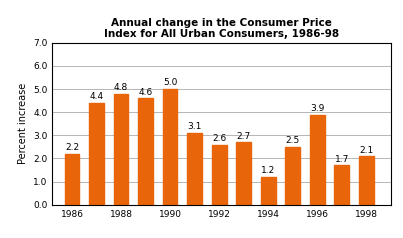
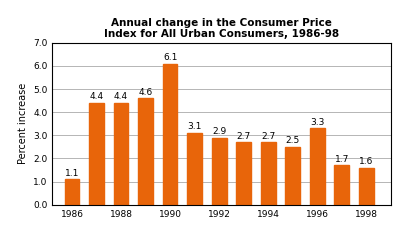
1986: 2.2 -> 1.1
1988: 4.8 -> 4.4
1990: 5.0 -> 6.1
1992: 2.6 -> 2.9
1994: 1.2 -> 2.7
1996: 3.9 -> 3.3
1998: 2.1 -> 1.6
